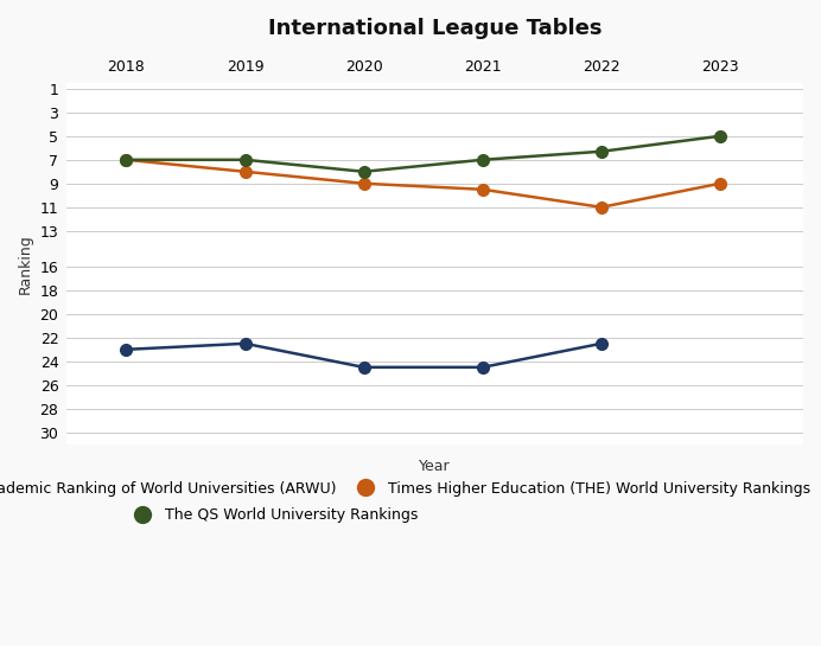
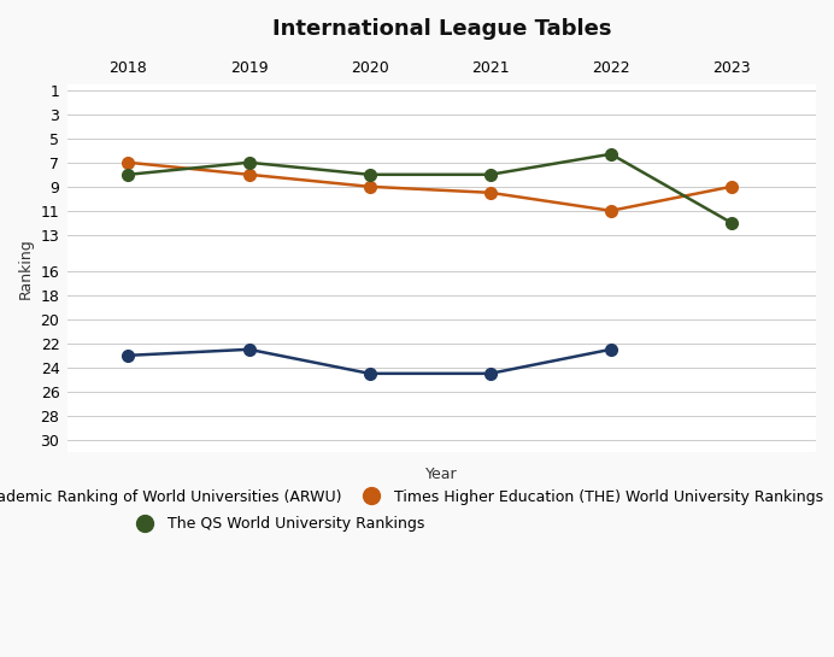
The QS World University Rankings/2018: 7.0 -> 8.0
The QS World University Rankings/2021: 7.0 -> 8.0
The QS World University Rankings/2023: 5.0 -> 12.0
